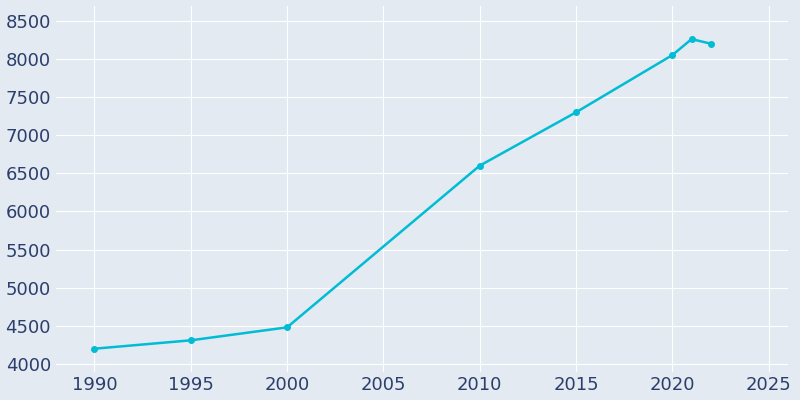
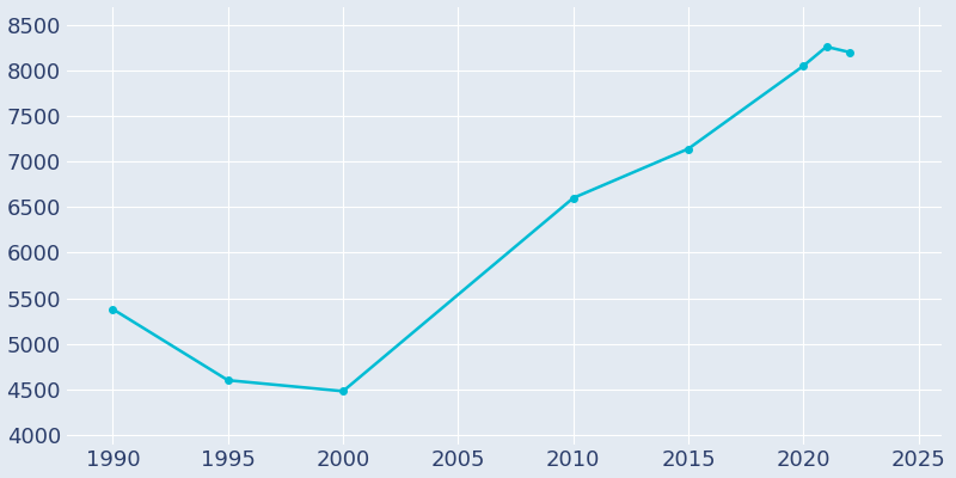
1990: 4200 -> 5380
1995: 4310 -> 4600
2015: 7300 -> 7140
